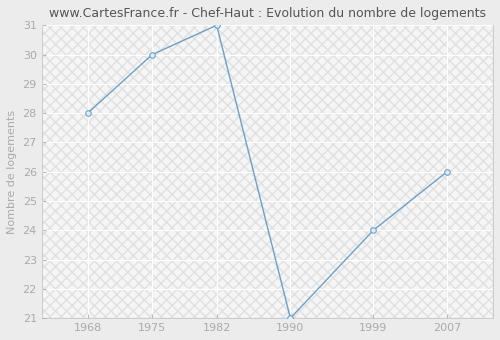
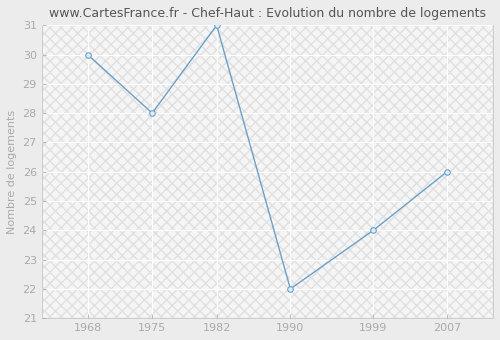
1968: 28 -> 30
1975: 30 -> 28
1990: 21 -> 22
